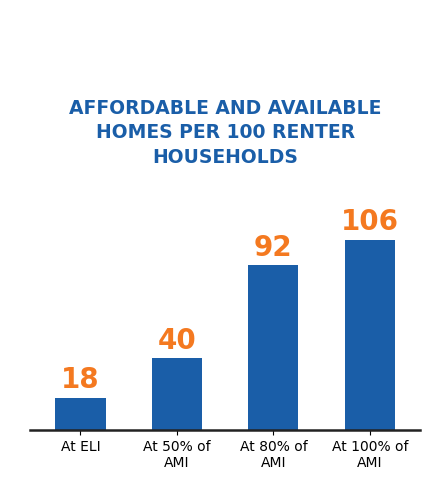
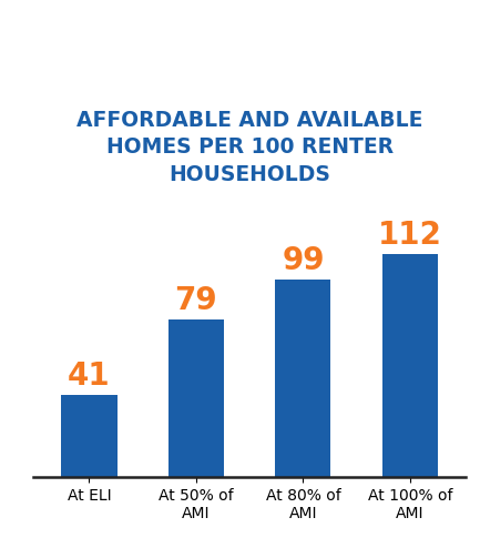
At ELI: 18 -> 41
At 50% of AMI: 40 -> 79
At 80% of AMI: 92 -> 99
At 100% of AMI: 106 -> 112
